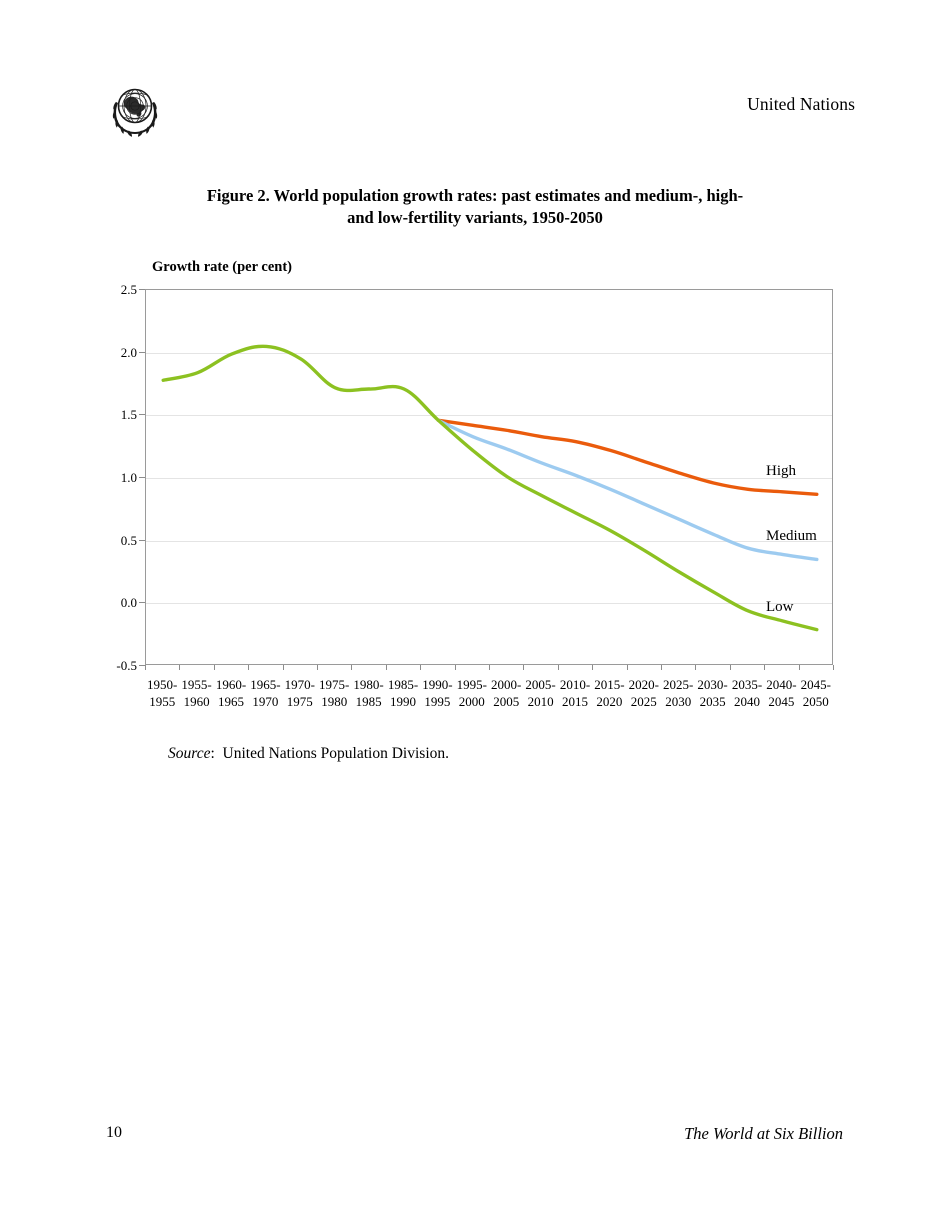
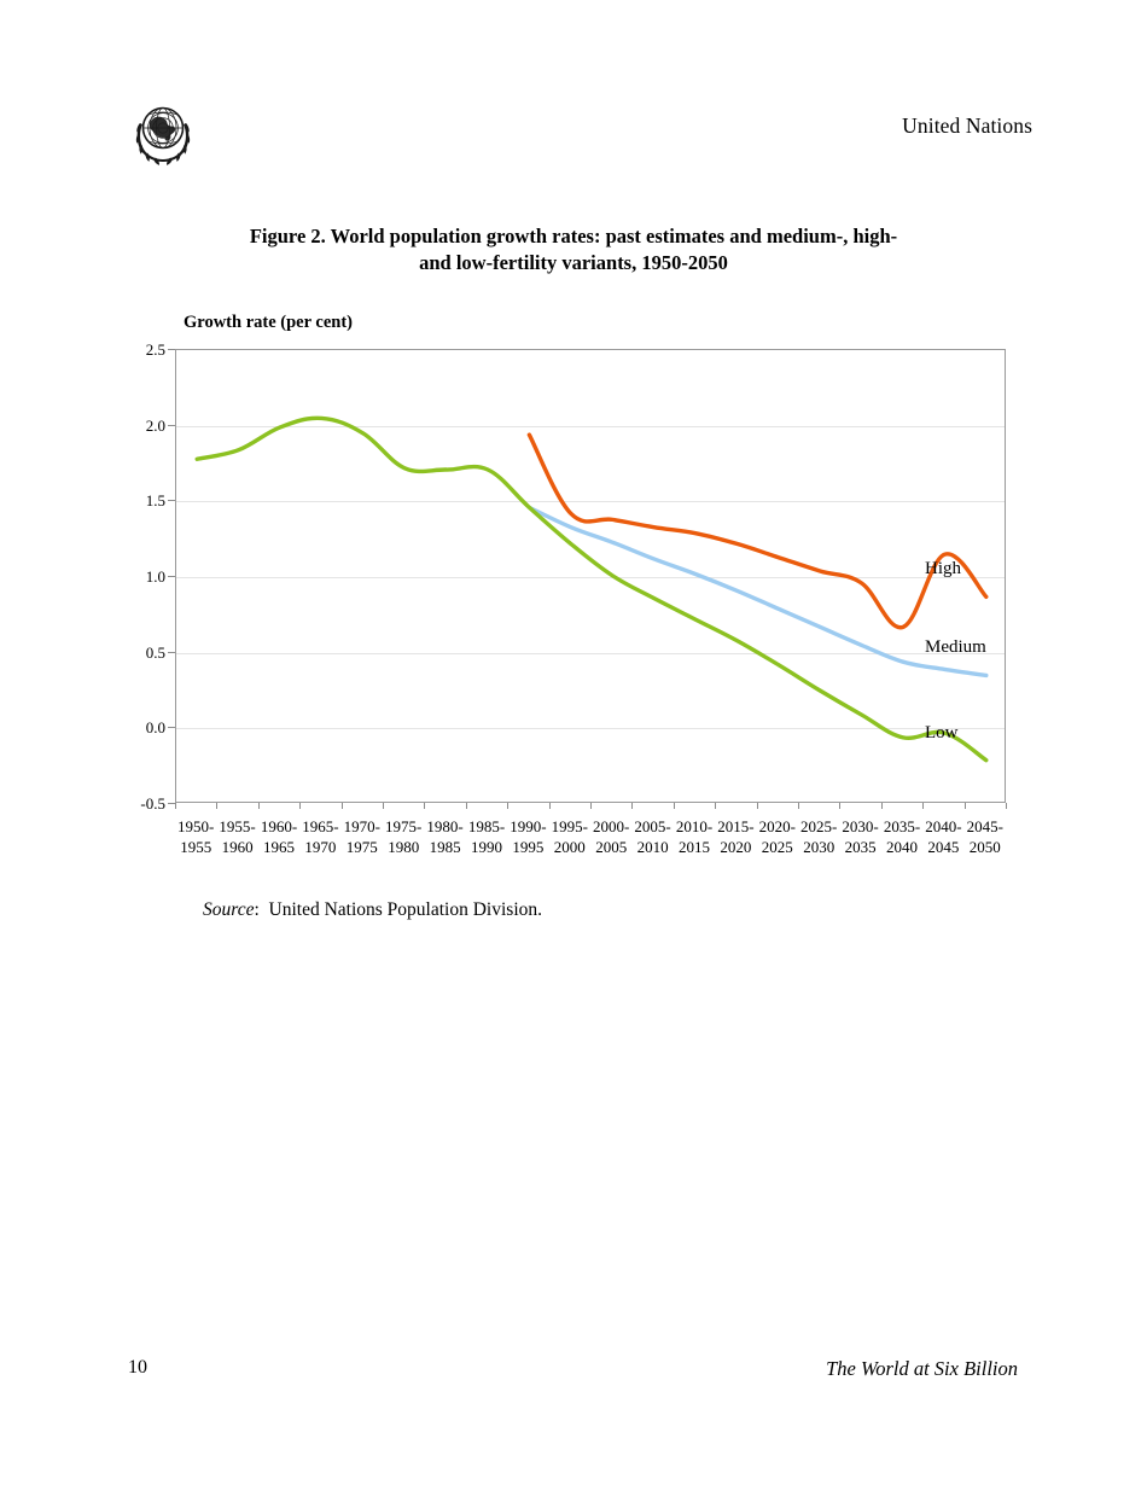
High/1990-1995: 1.46 -> 1.94
High/2035-2040: 0.91 -> 0.67
High/2040-2045: 0.89 -> 1.15
Low/2040-2045: -0.14 -> -0.03
